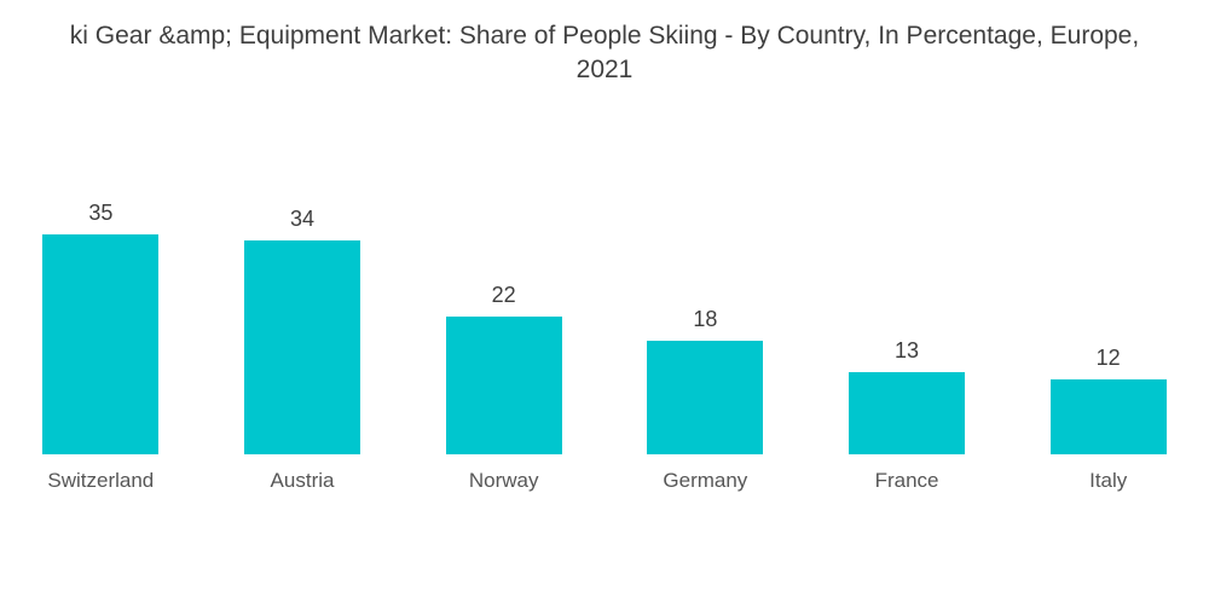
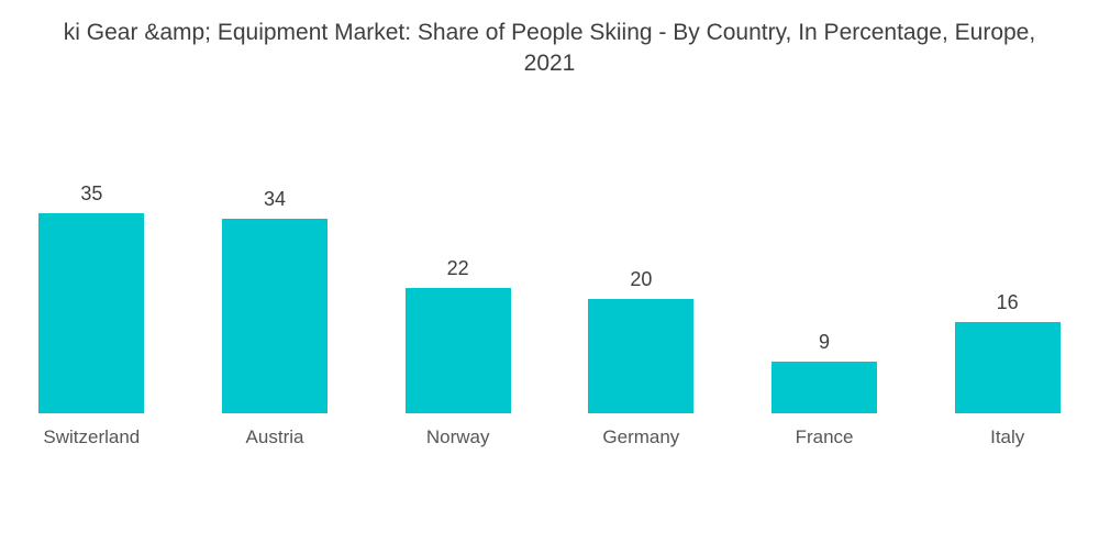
Germany: 18 -> 20
France: 13 -> 9
Italy: 12 -> 16
